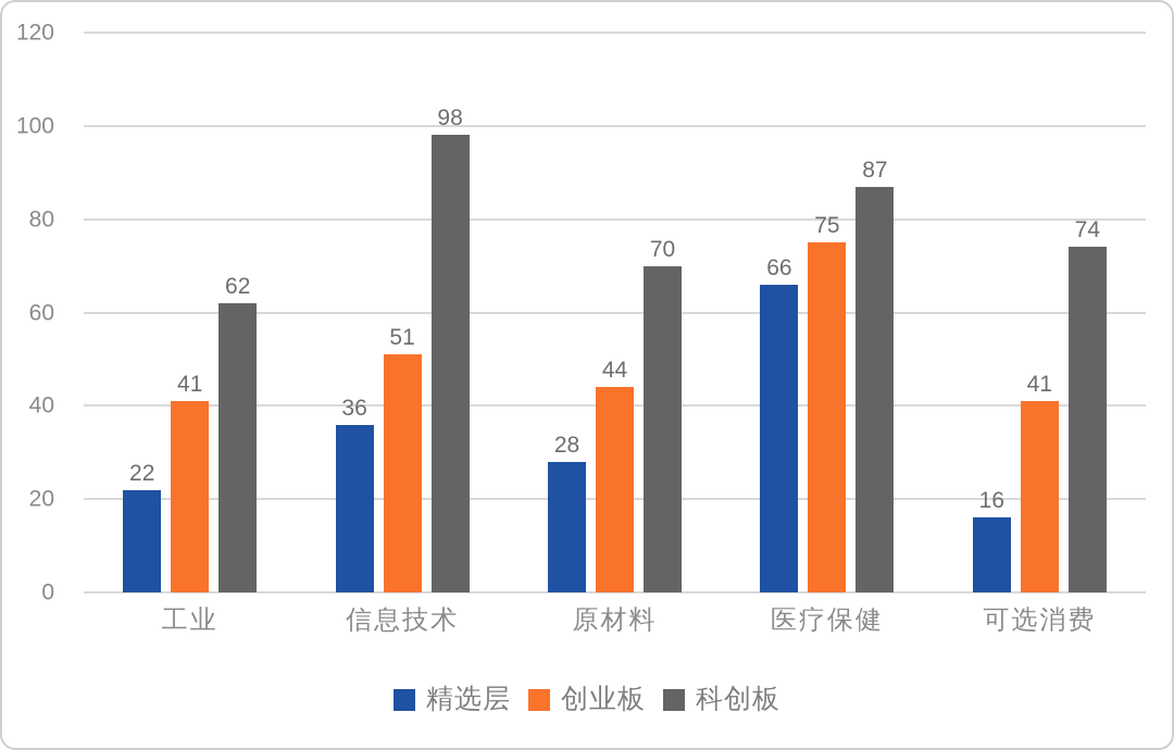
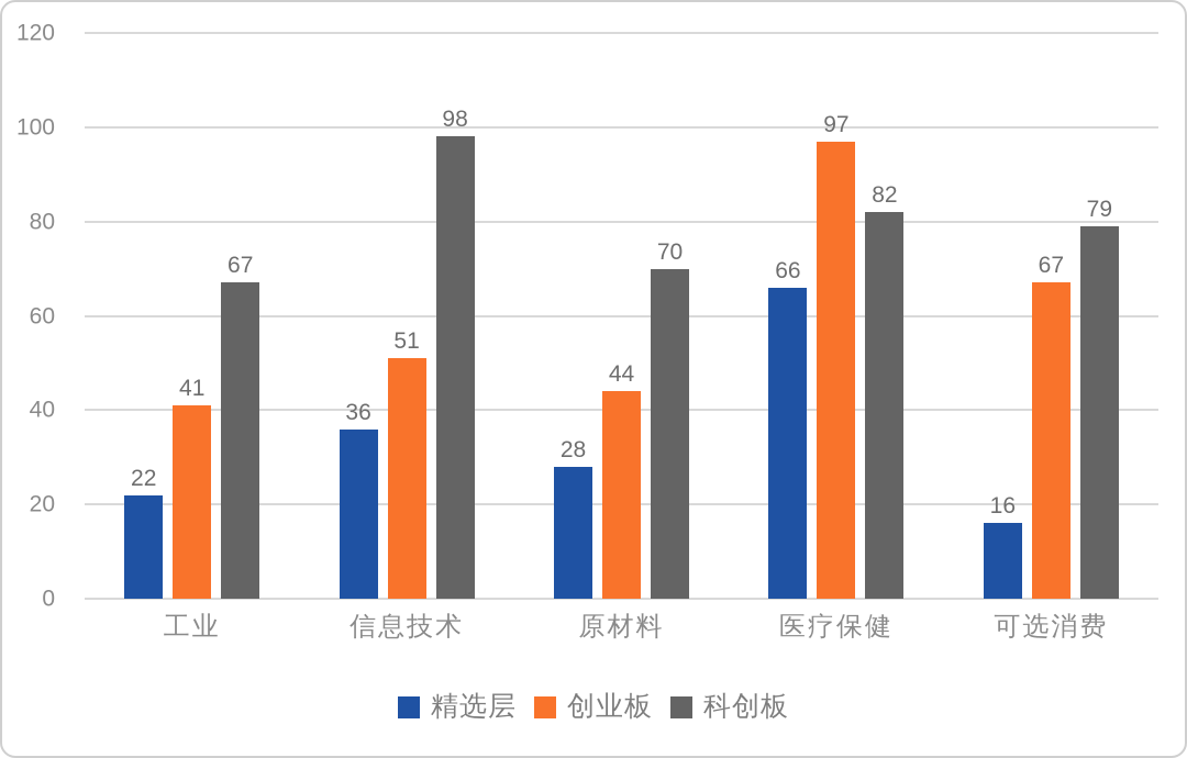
科创板/工业: 62 -> 67
创业板/医疗保健: 75 -> 97
科创板/医疗保健: 87 -> 82
创业板/可选消费: 41 -> 67
科创板/可选消费: 74 -> 79
